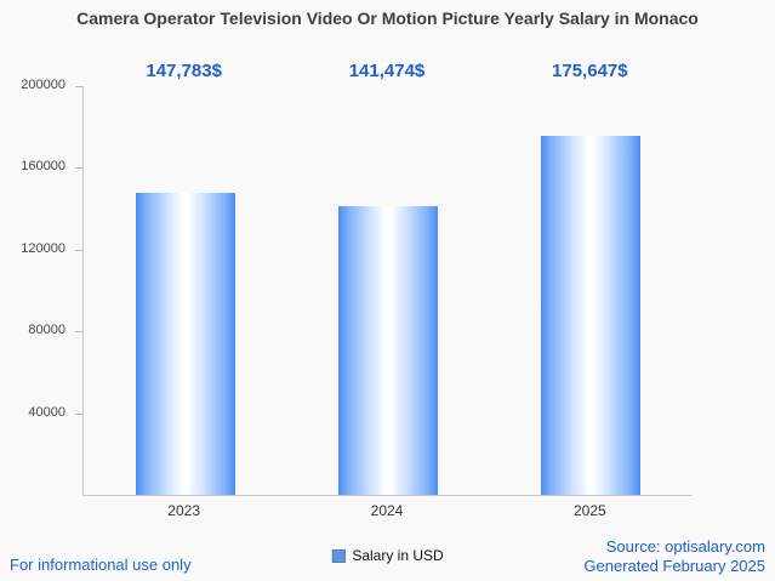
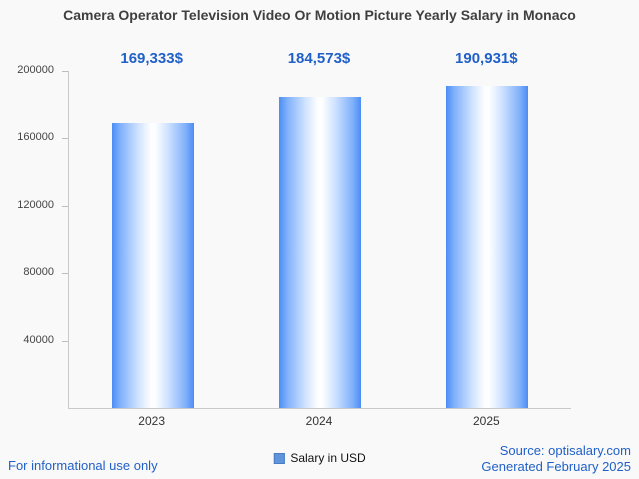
2023: 147,783 -> 169,333
2024: 141,474 -> 184,573
2025: 175,647 -> 190,931
